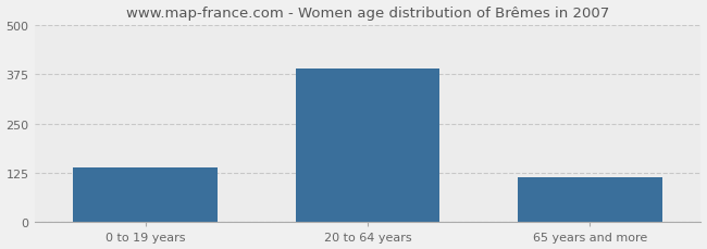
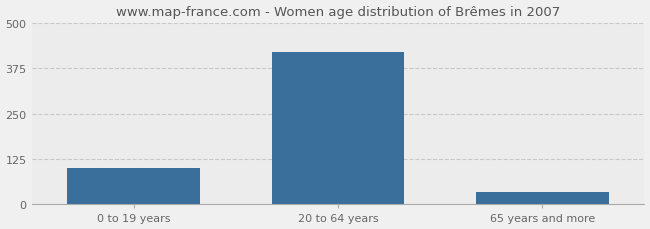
0 to 19 years: 140 -> 100
20 to 64 years: 390 -> 420
65 years and more: 113 -> 35
